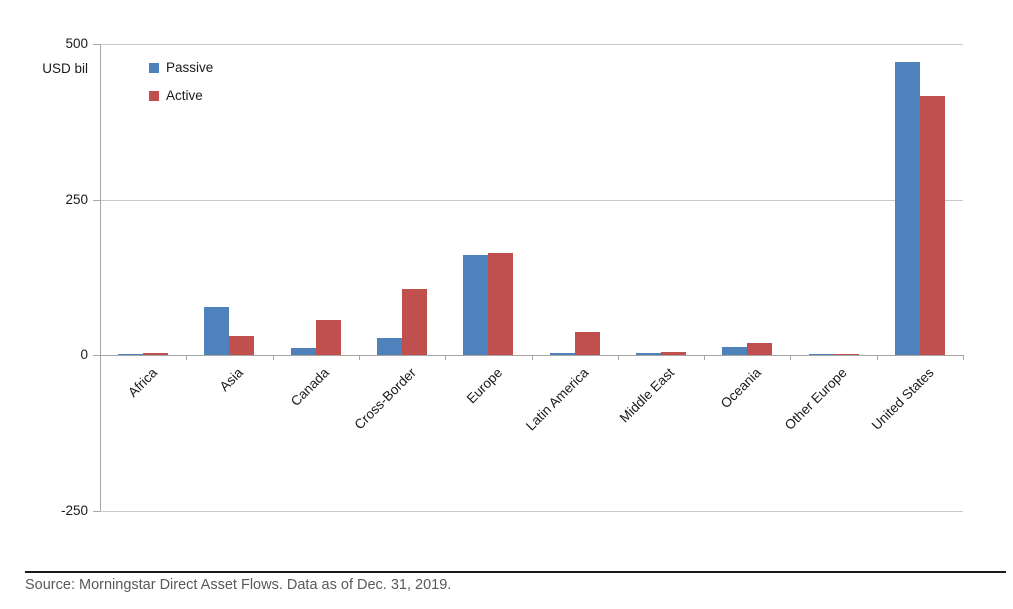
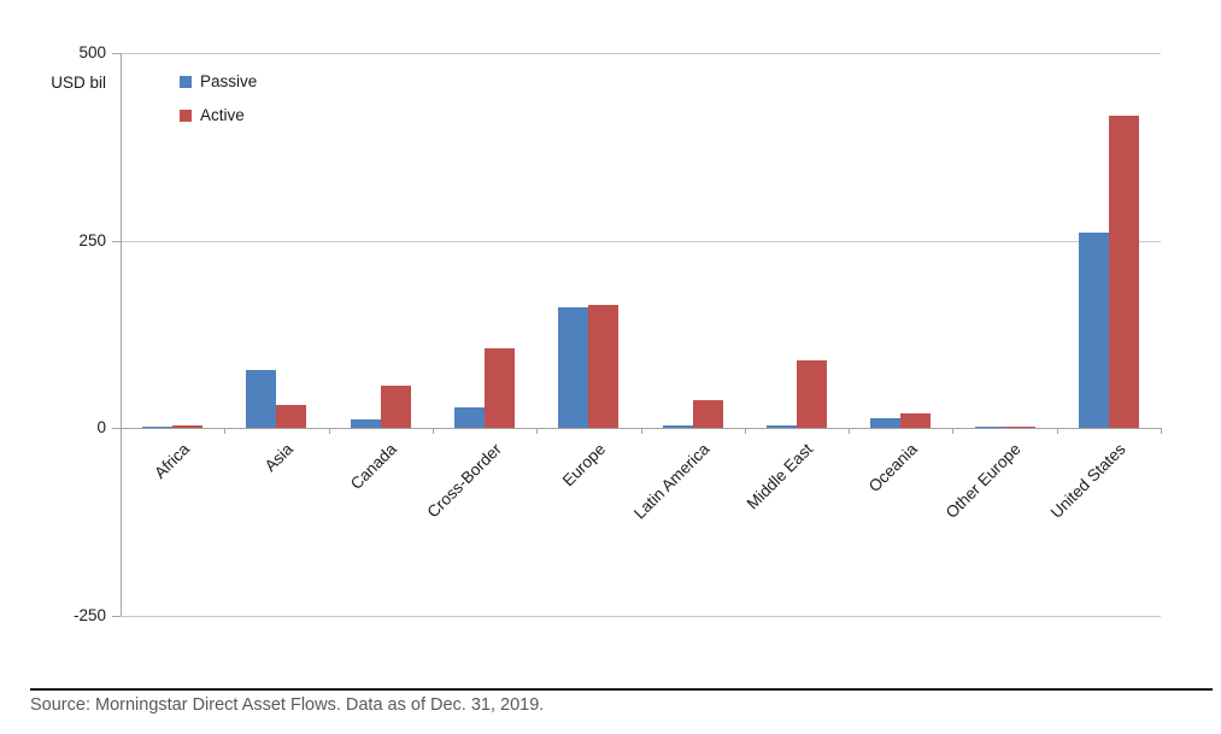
Active/Middle East: 10 -> 90
Passive/United States: 470 -> 260
